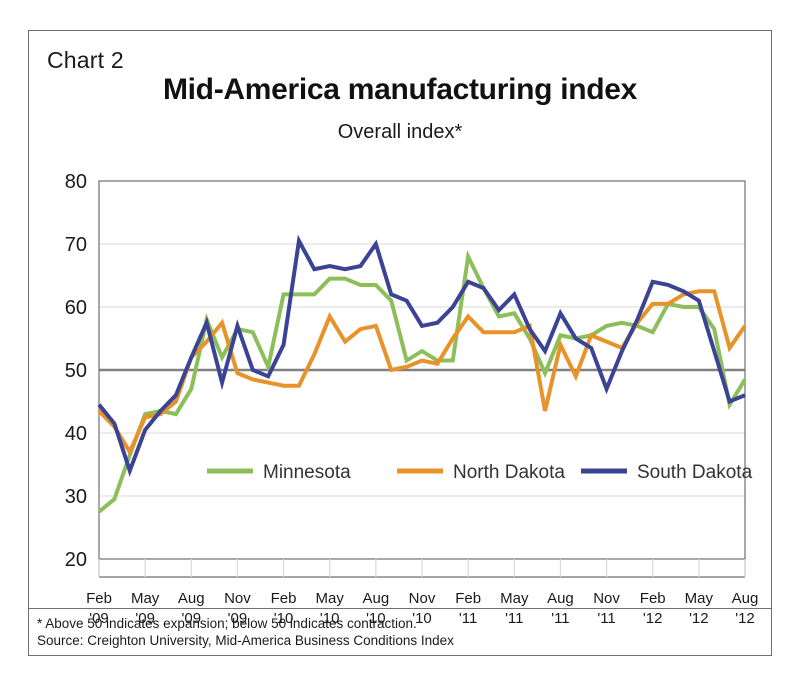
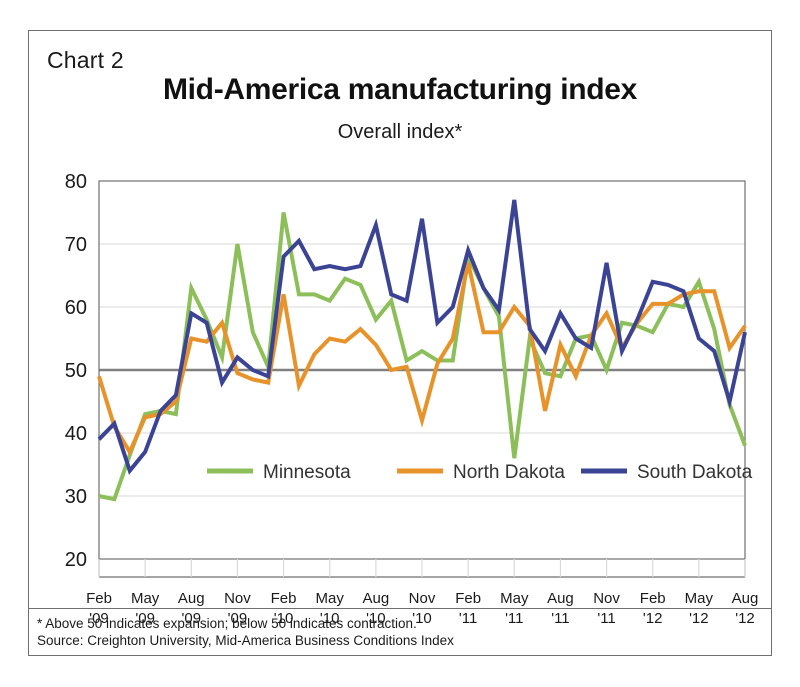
Minnesota/Feb '09: 28 -> 30
North Dakota/Feb '09: 44 -> 49
South Dakota/Feb '09: 44 -> 39
South Dakota/May '09: 40 -> 37
Minnesota/Aug '09: 47 -> 63
North Dakota/Aug '09: 52 -> 55
South Dakota/Aug '09: 52 -> 59
Minnesota/Nov '09: 56 -> 70
South Dakota/Nov '09: 57 -> 52
Minnesota/Feb '10: 62 -> 75
North Dakota/Feb '10: 48 -> 62
South Dakota/Feb '10: 54 -> 68
Minnesota/May '10: 64 -> 61
North Dakota/May '10: 58 -> 55
Minnesota/Aug '10: 64 -> 58
North Dakota/Aug '10: 57 -> 54
South Dakota/Aug '10: 70 -> 73
North Dakota/Nov '10: 52 -> 42
South Dakota/Nov '10: 57 -> 74
North Dakota/Feb '11: 58 -> 67
South Dakota/Feb '11: 64 -> 69
Minnesota/May '11: 59 -> 36
North Dakota/May '11: 56 -> 60
South Dakota/May '11: 62 -> 77
Minnesota/Aug '11: 56 -> 49
Minnesota/Nov '11: 57 -> 50
North Dakota/Nov '11: 54 -> 59
South Dakota/Nov '11: 47 -> 67
Minnesota/May '12: 60 -> 64
South Dakota/May '12: 61 -> 55
Minnesota/Aug '12: 48 -> 38
South Dakota/Aug '12: 46 -> 56
